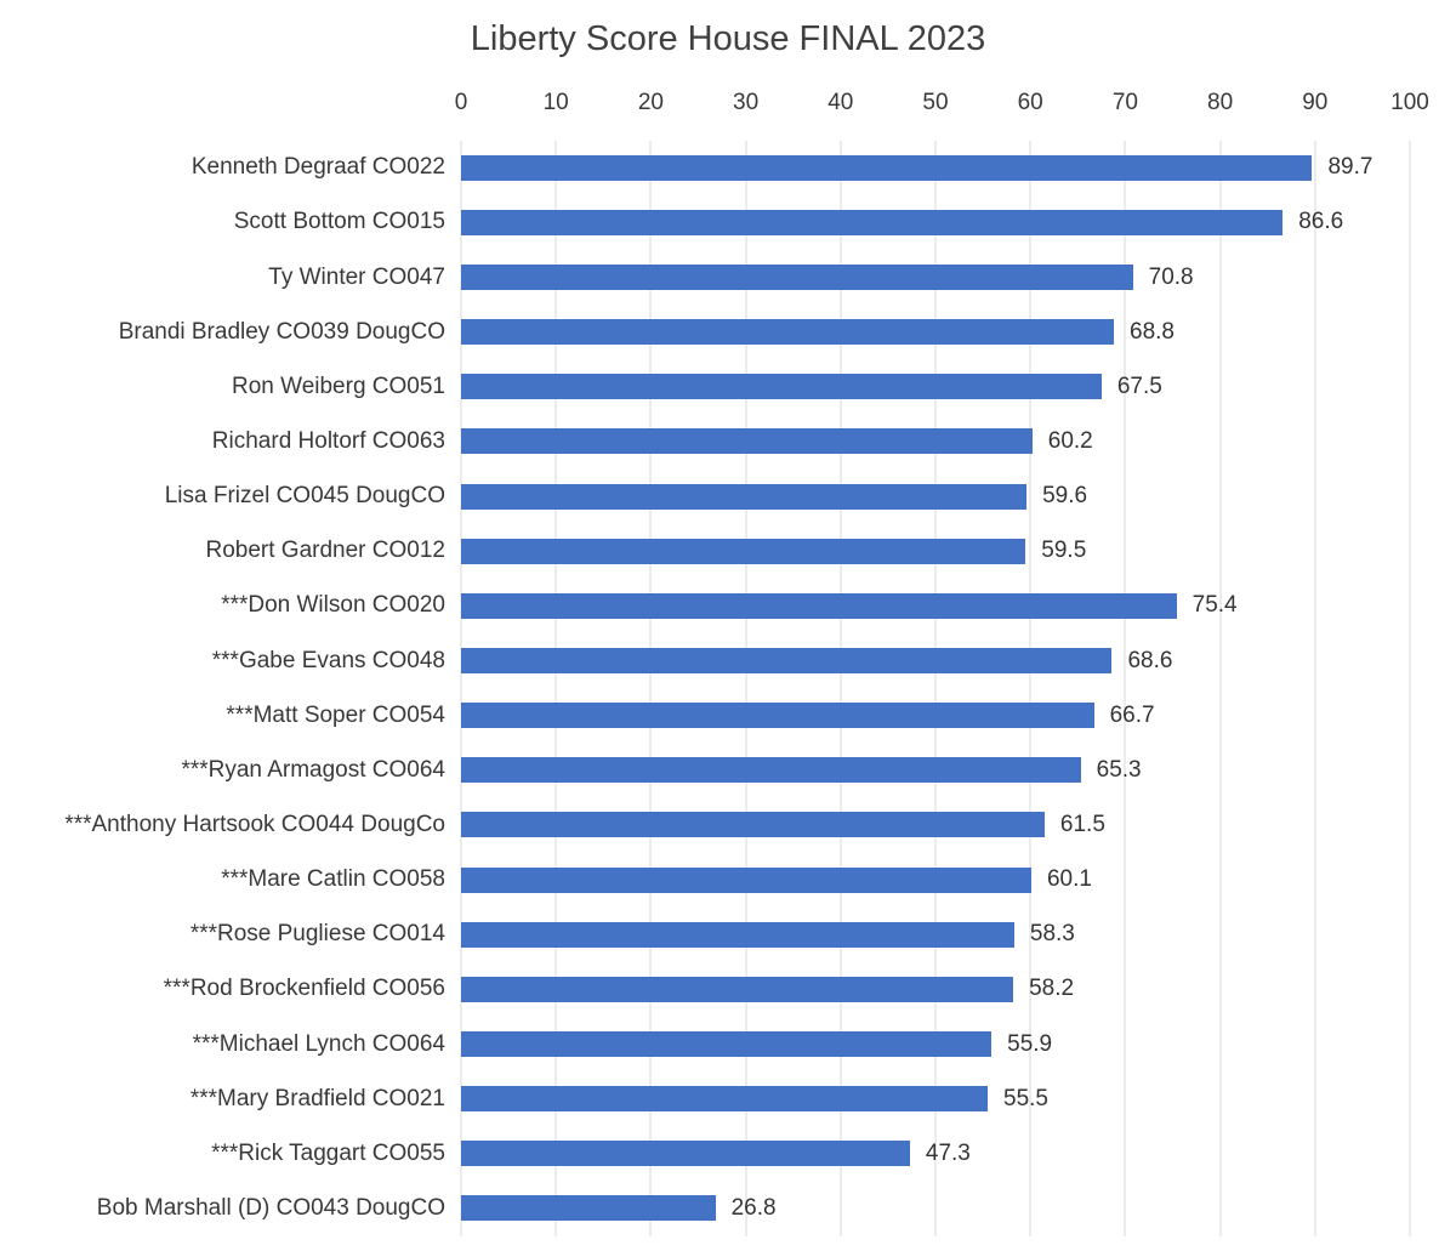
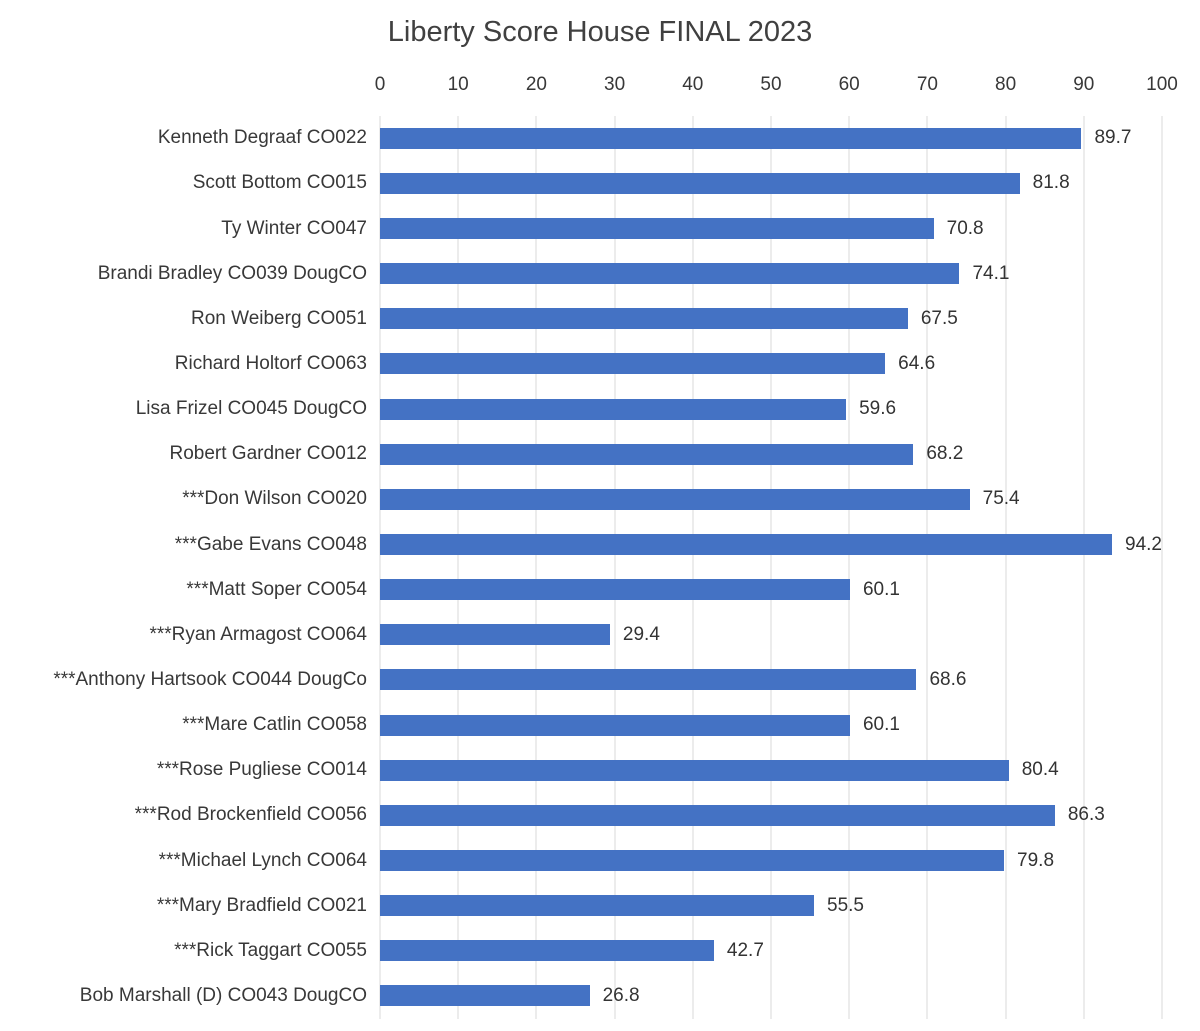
Scott Bottom CO015: 86.6 -> 81.8
Brandi Bradley CO039 DougCO: 68.8 -> 74.1
Richard Holtorf CO063: 60.2 -> 64.6
Robert Gardner CO012: 59.5 -> 68.2
***Gabe Evans CO048: 68.6 -> 94.2
***Matt Soper CO054: 66.7 -> 60.1
***Ryan Armagost CO064: 65.3 -> 29.4
***Anthony Hartsook CO044 DougCo: 61.5 -> 68.6
***Rose Pugliese CO014: 58.3 -> 80.4
***Rod Brockenfield CO056: 58.2 -> 86.3
***Michael Lynch CO064: 55.9 -> 79.8
***Rick Taggart CO055: 47.3 -> 42.7
